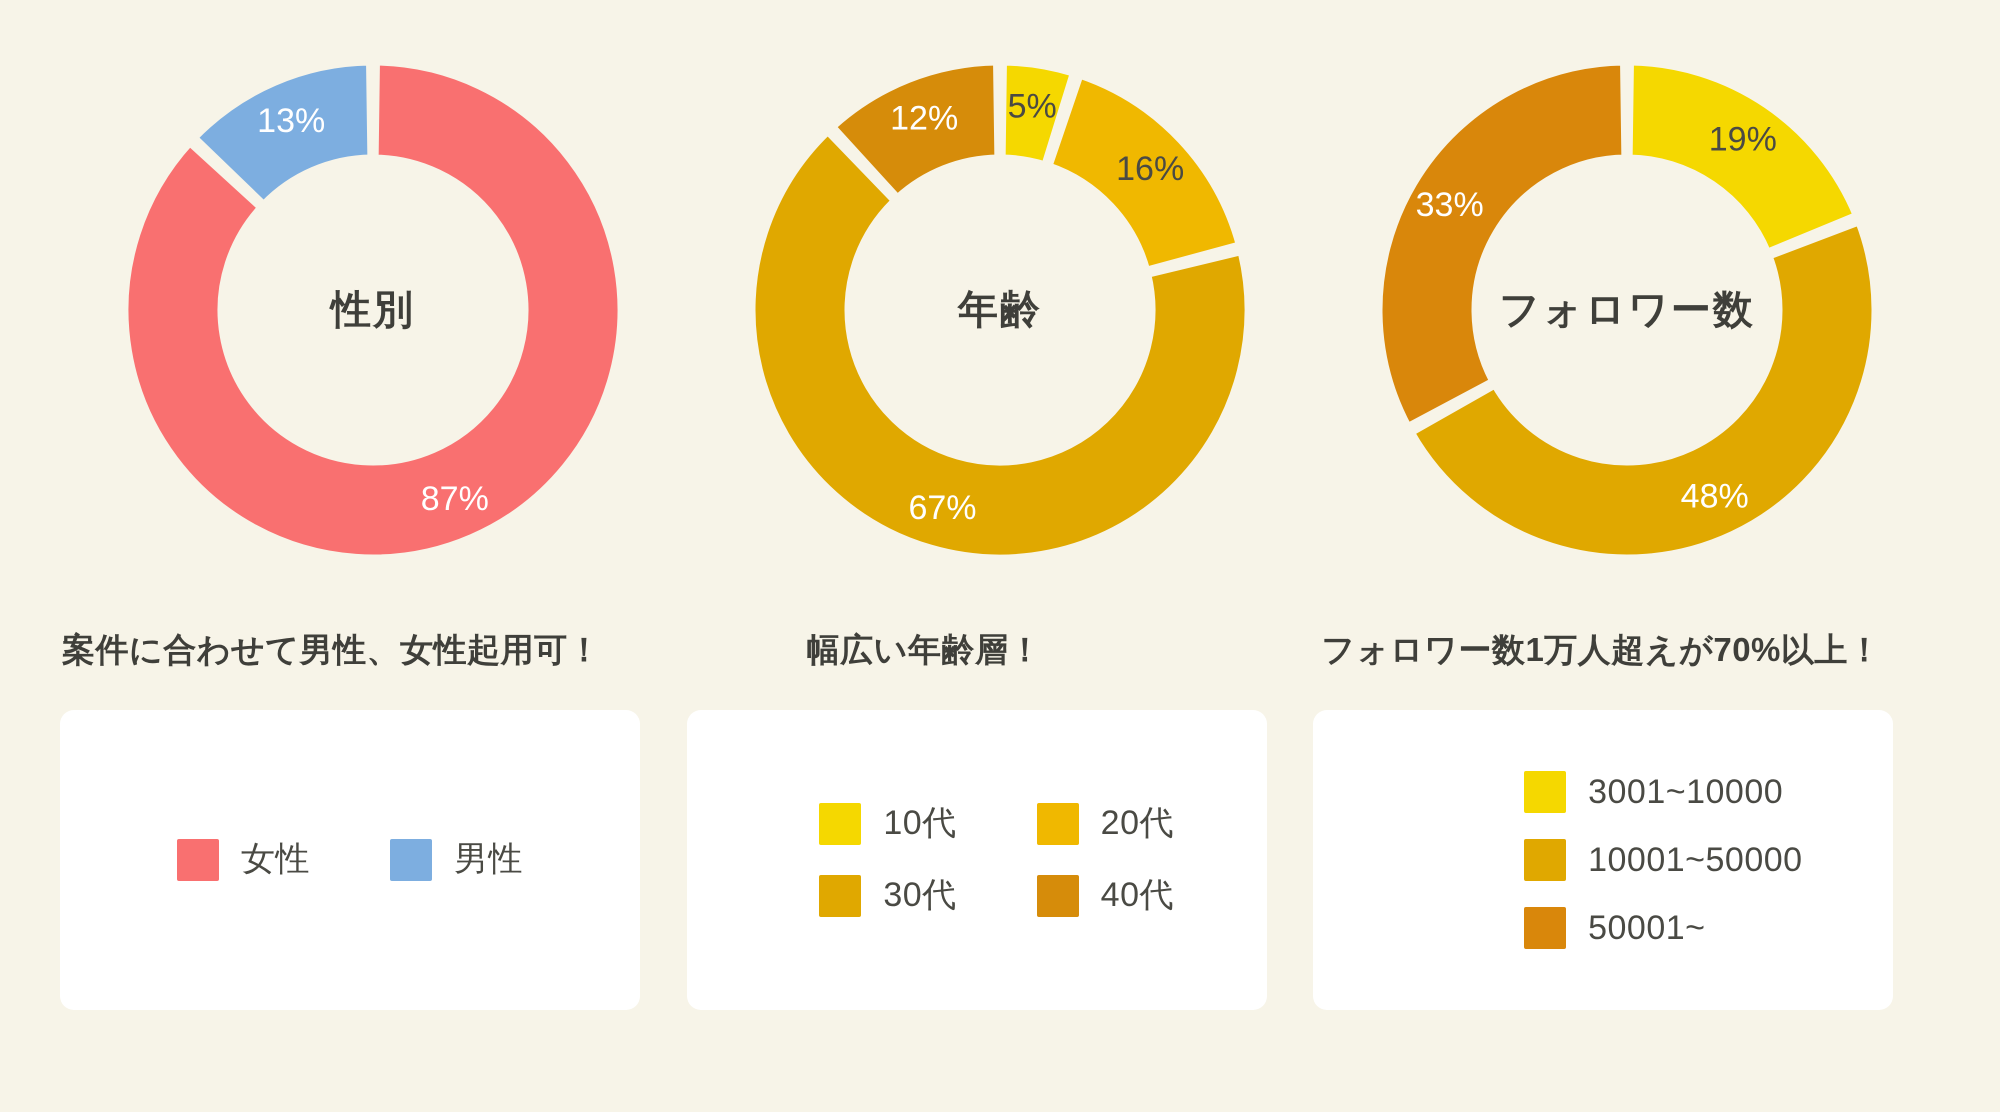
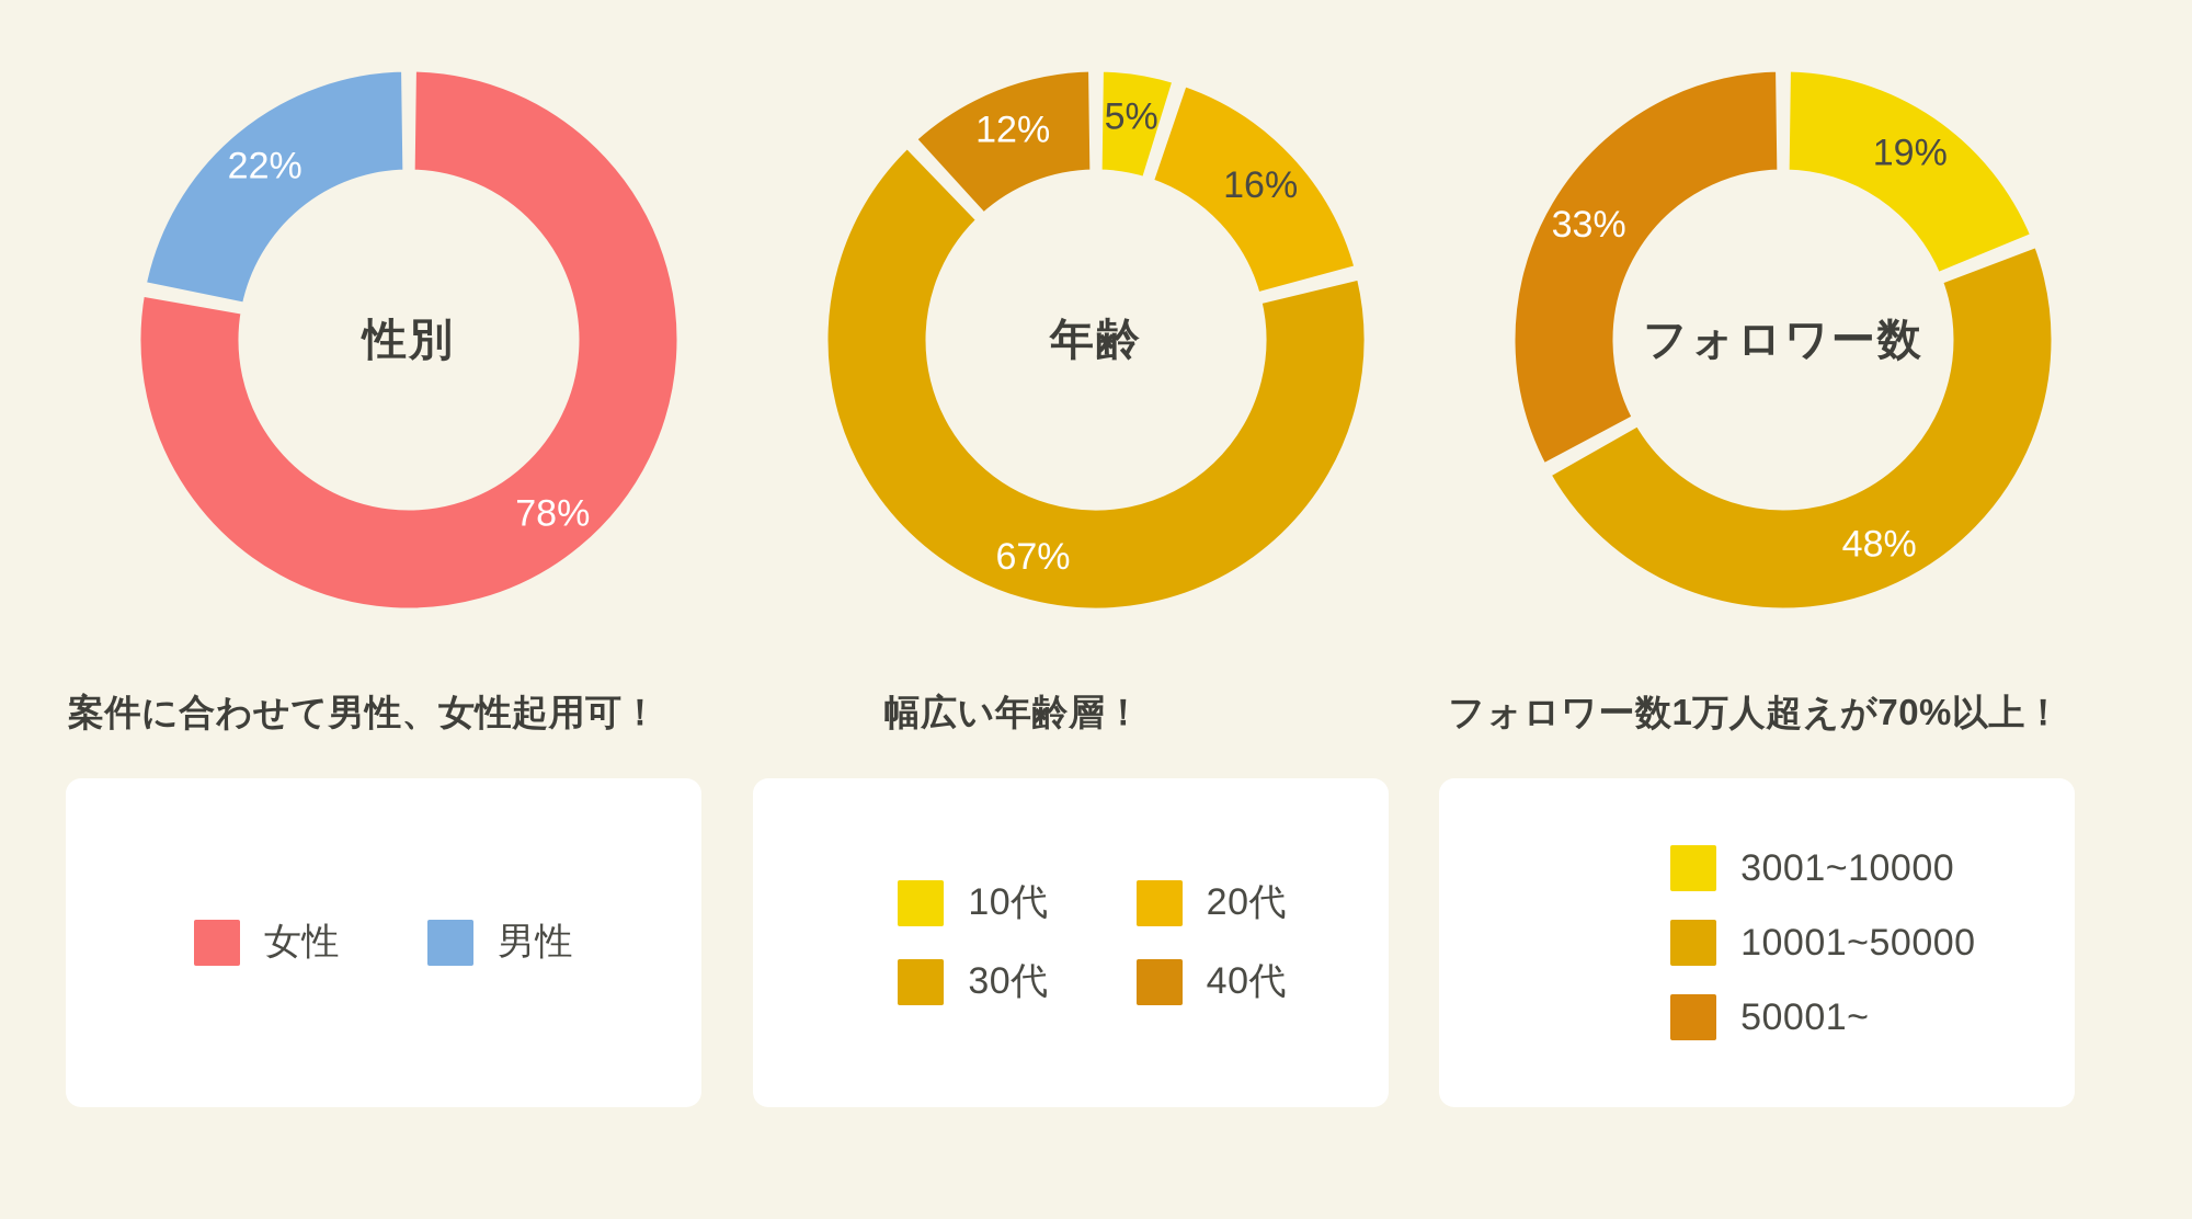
性別/女性: 87% -> 78%
性別/男性: 13% -> 22%
